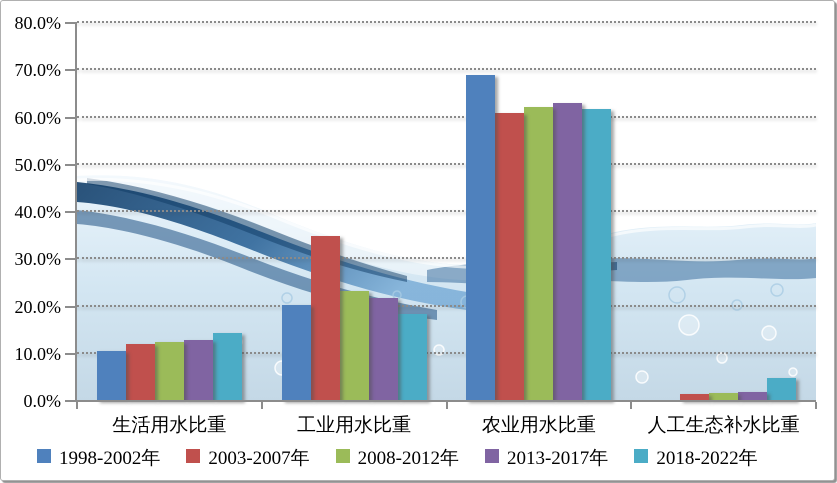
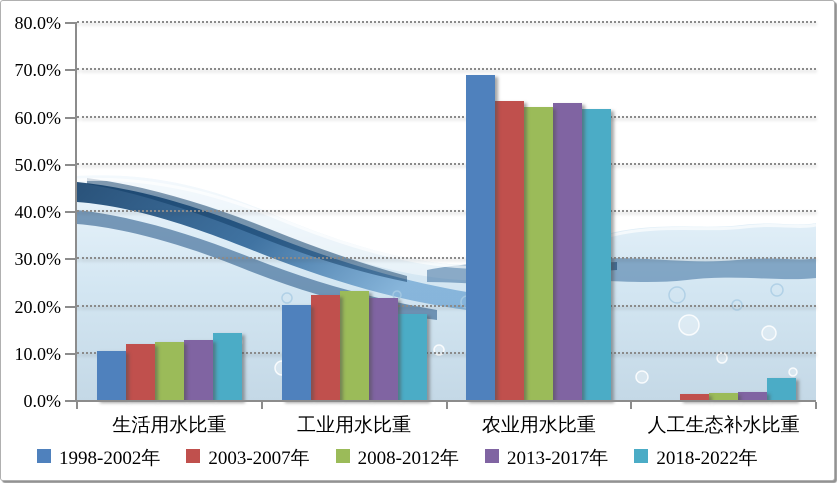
2003-2007年/工业用水比重: 35% -> 22%
2003-2007年/农业用水比重: 61% -> 64%
